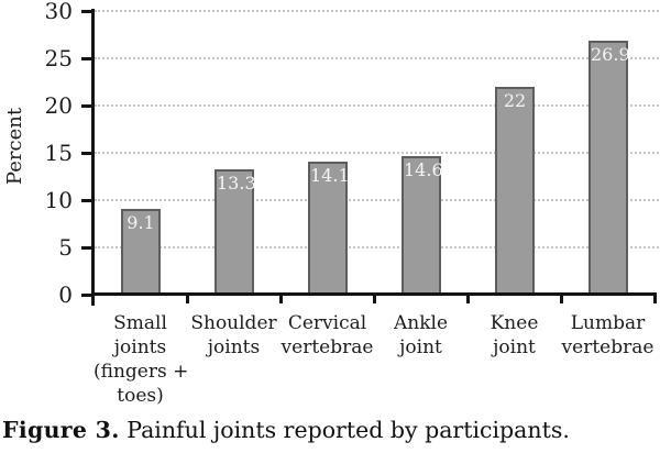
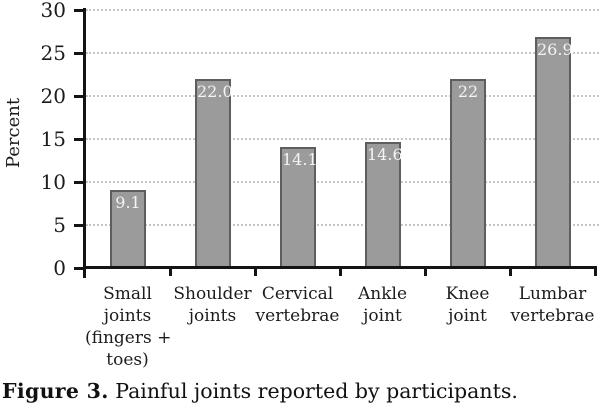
Shoulder joints: 13.3 -> 22.0
